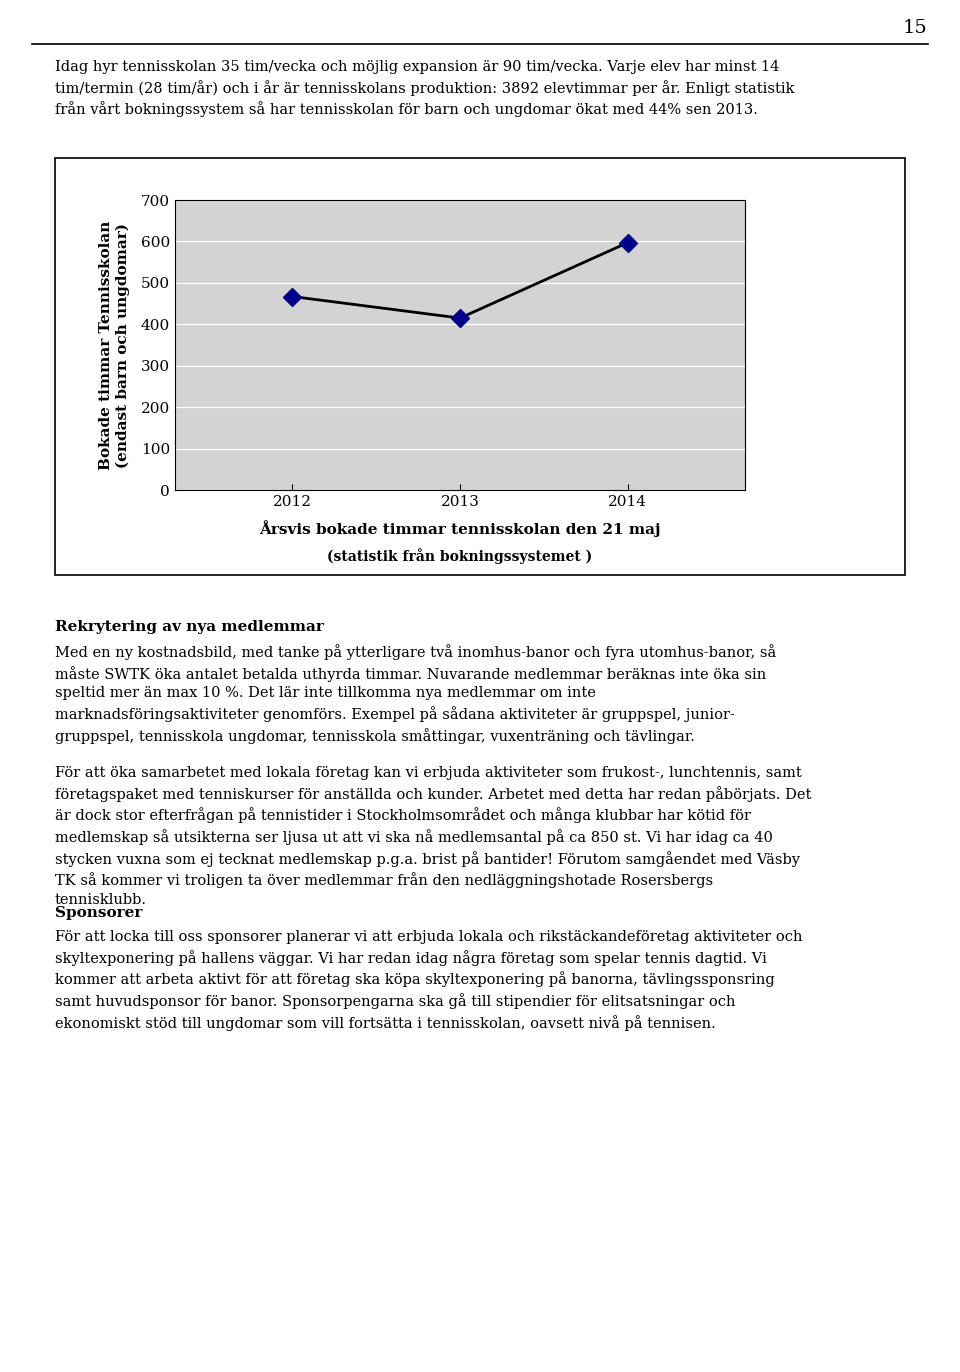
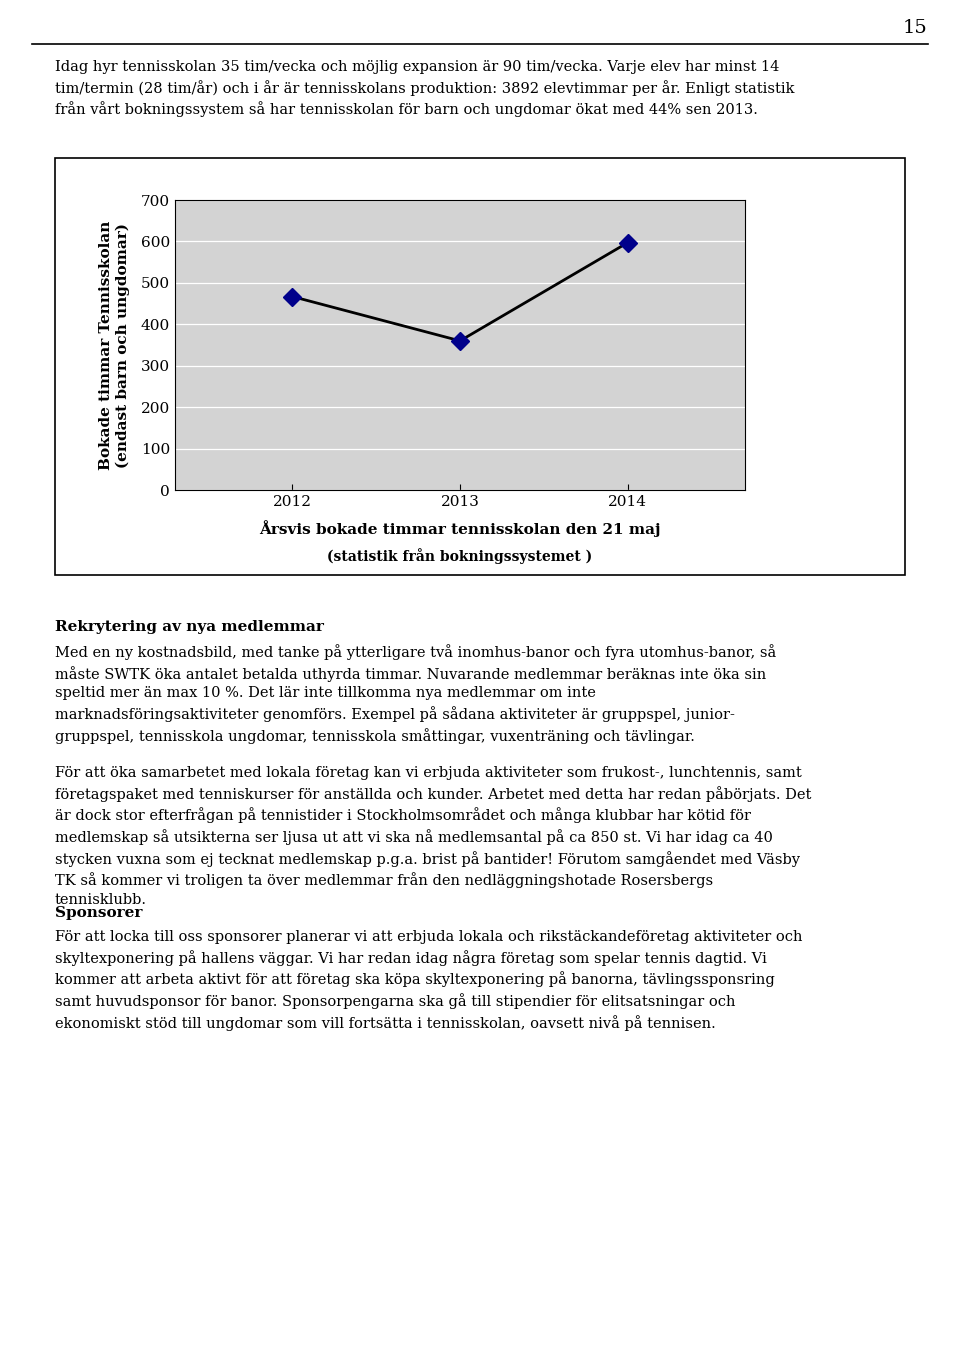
2013: 415 -> 360
